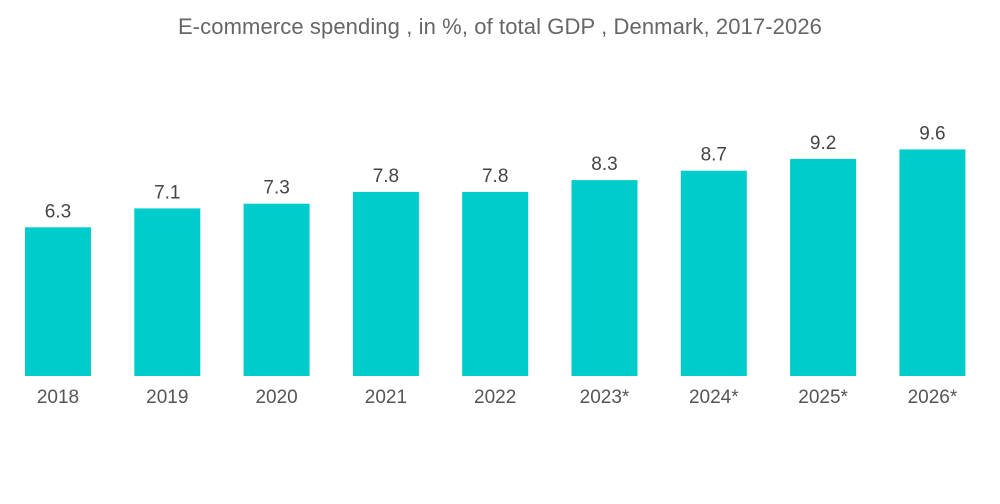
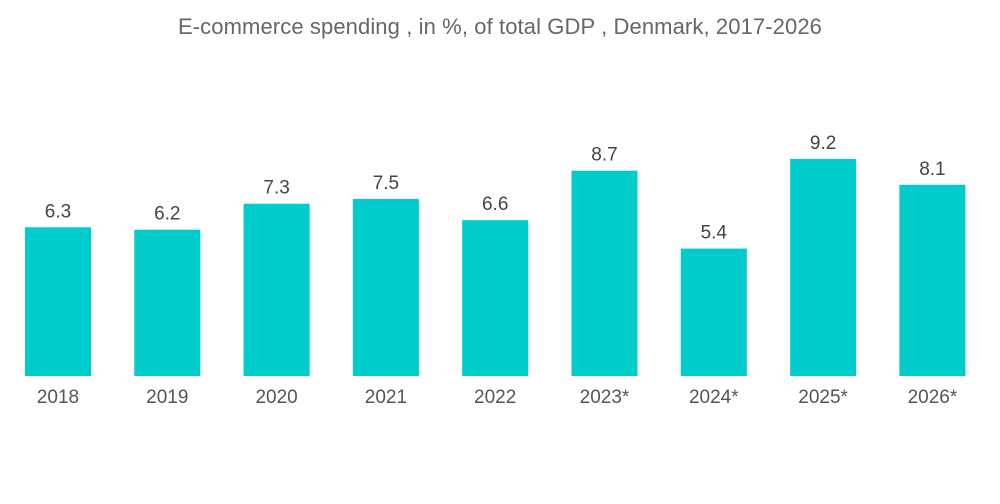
2019: 7.1 -> 6.2
2021: 7.8 -> 7.5
2022: 7.8 -> 6.6
2023*: 8.3 -> 8.7
2024*: 8.7 -> 5.4
2026*: 9.6 -> 8.1
